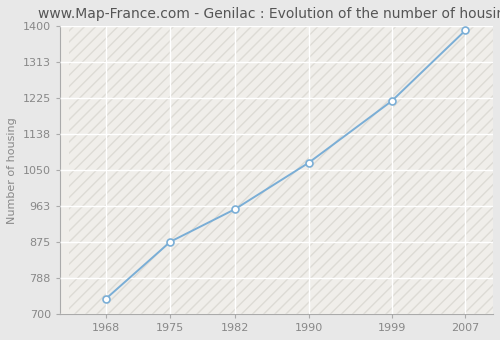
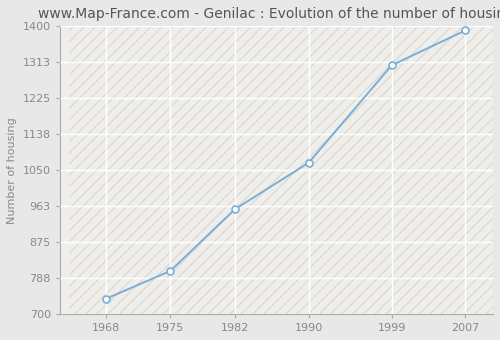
1975: 876 -> 805
1999: 1218 -> 1305
